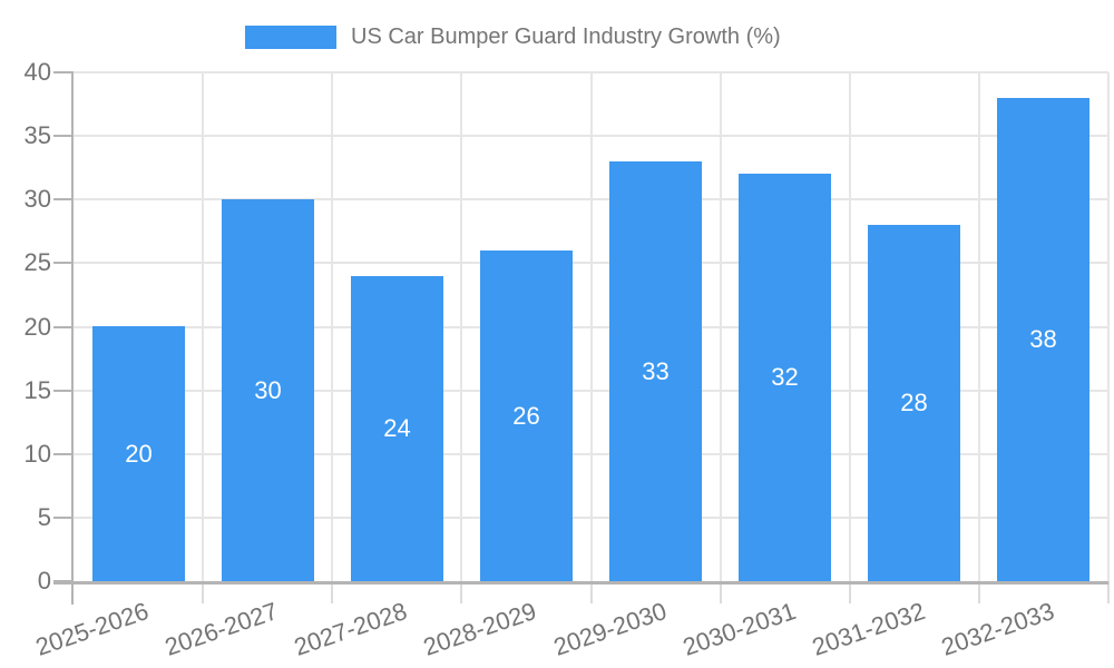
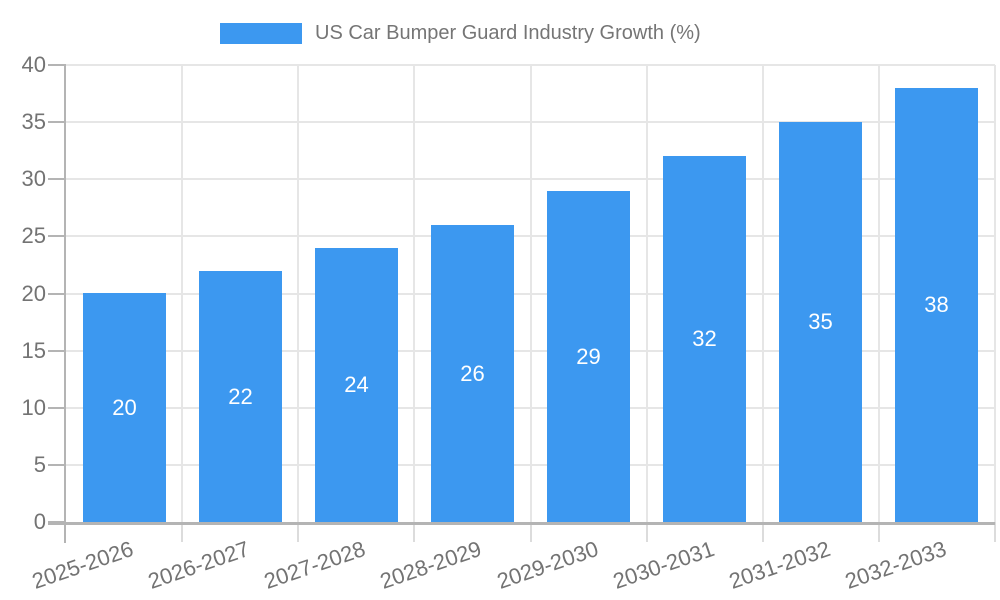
2026-2027: 30 -> 22
2029-2030: 33 -> 29
2031-2032: 28 -> 35
